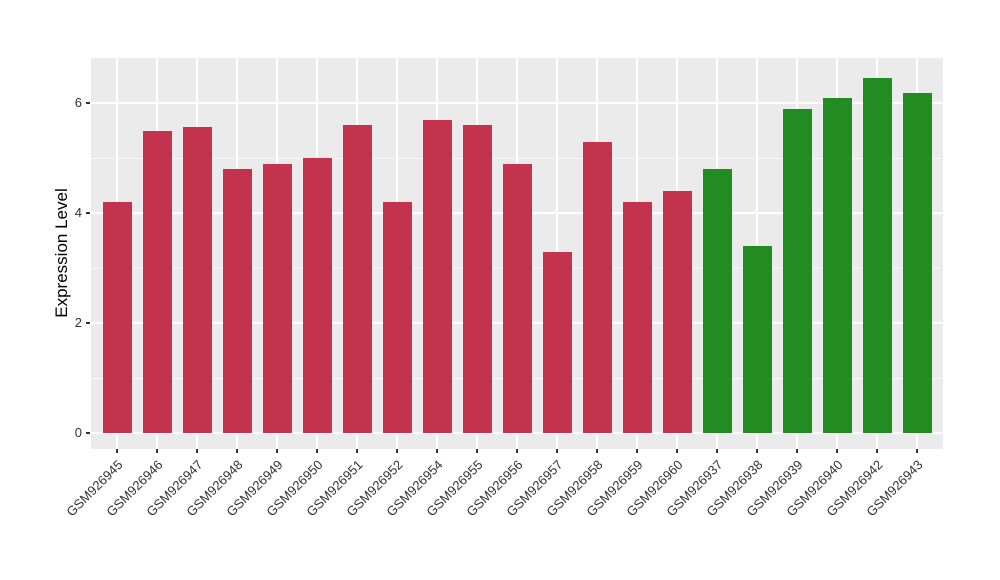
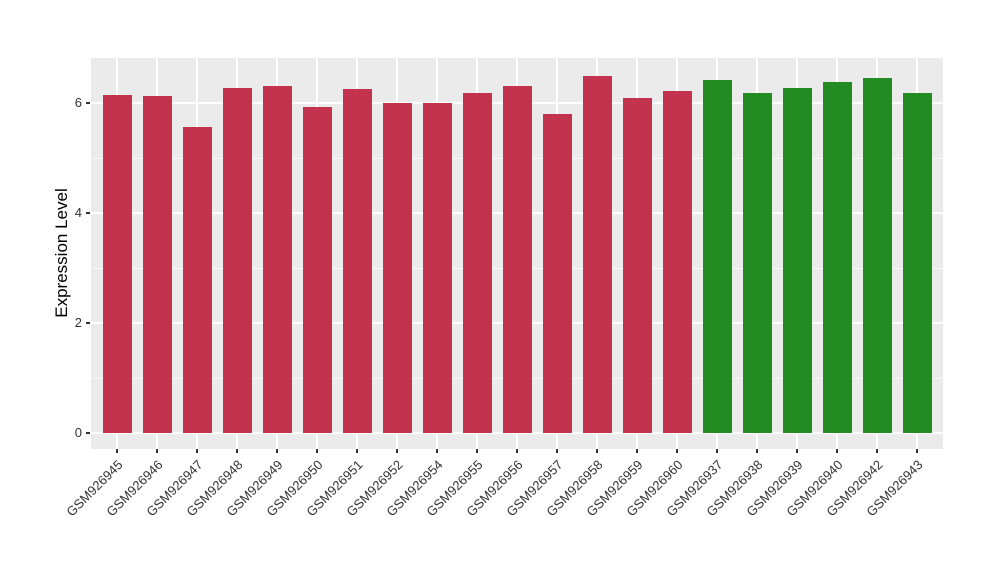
GSM926945: 4.2 -> 6.2
GSM926946: 5.5 -> 6.1
GSM926948: 4.8 -> 6.3
GSM926949: 4.9 -> 6.3
GSM926950: 5.0 -> 5.9
GSM926951: 5.6 -> 6.2
GSM926952: 4.2 -> 6.0
GSM926954: 5.7 -> 6.0
GSM926955: 5.6 -> 6.2
GSM926956: 4.9 -> 6.3
GSM926957: 3.3 -> 5.8
GSM926958: 5.3 -> 6.5
GSM926959: 4.2 -> 6.1
GSM926960: 4.4 -> 6.2
GSM926937: 4.8 -> 6.4
GSM926938: 3.4 -> 6.2
GSM926939: 5.9 -> 6.3
GSM926940: 6.1 -> 6.4
